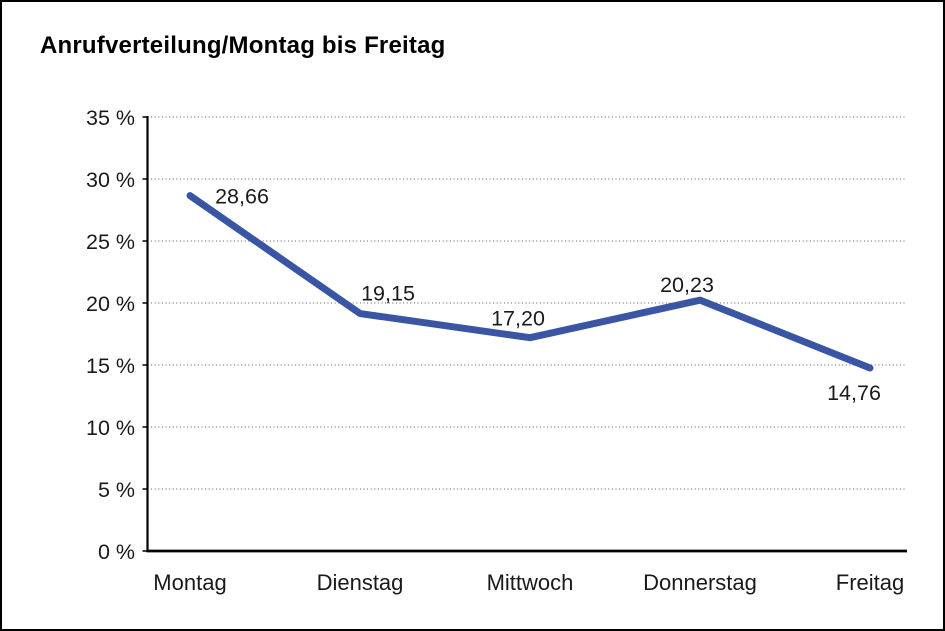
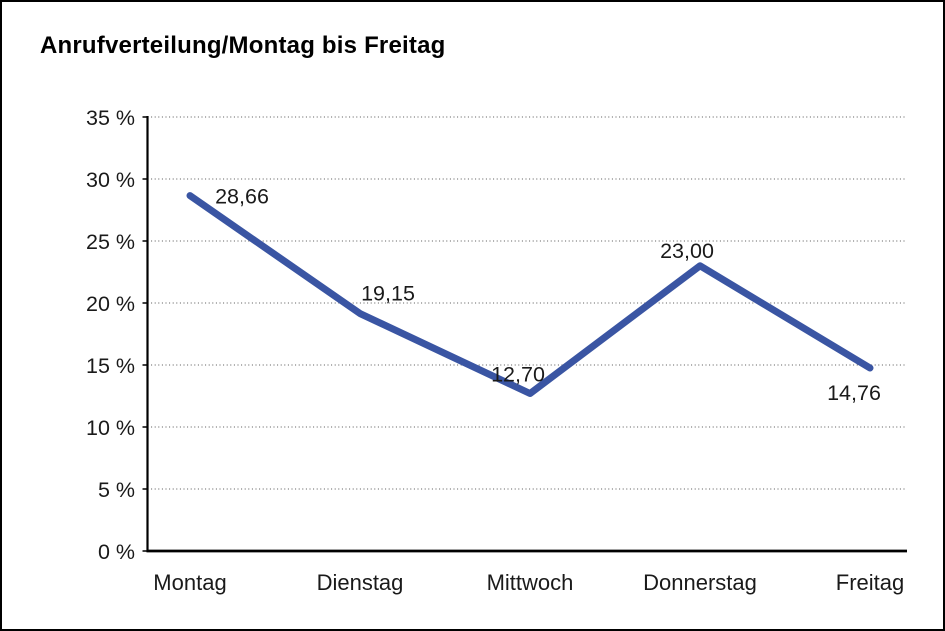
Mittwoch: 17,20 -> 12,70
Donnerstag: 20,23 -> 23,00
